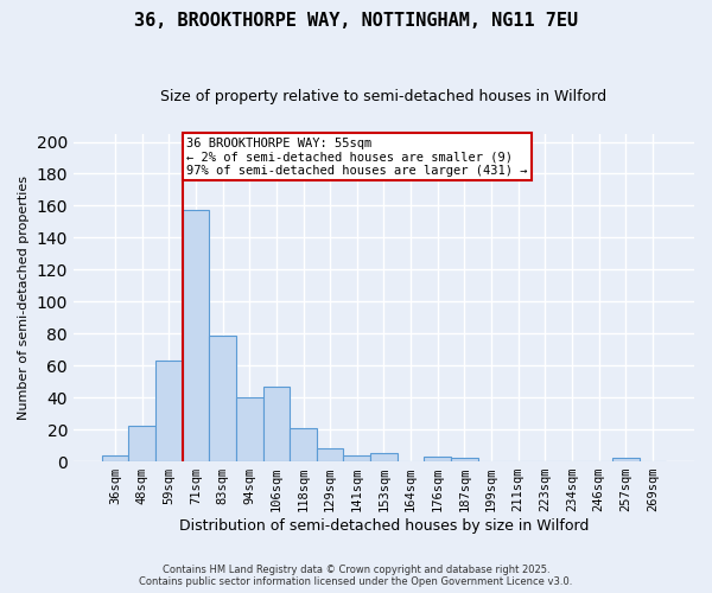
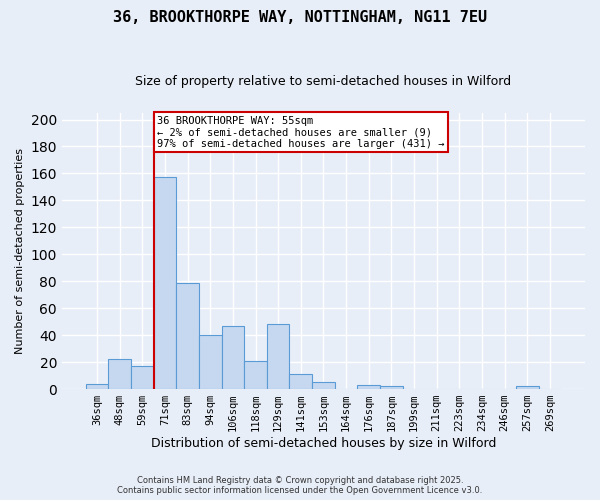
59sqm: 63 -> 17
129sqm: 8 -> 48
141sqm: 4 -> 11
